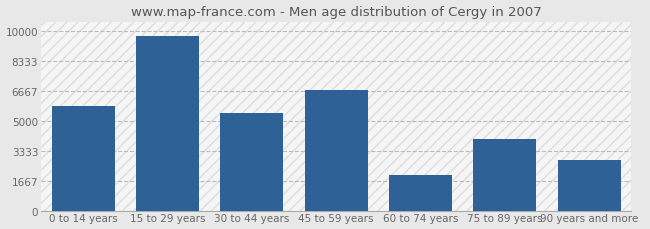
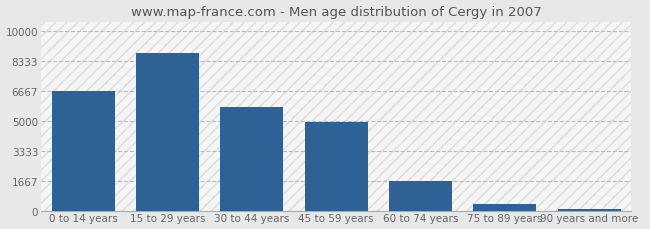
0 to 14 years: 5800 -> 6700
15 to 29 years: 9700 -> 8800
30 to 44 years: 5400 -> 5800
45 to 59 years: 6700 -> 4900
60 to 74 years: 2000 -> 1700
75 to 89 years: 4000 -> 400
90 years and more: 2800 -> 100
